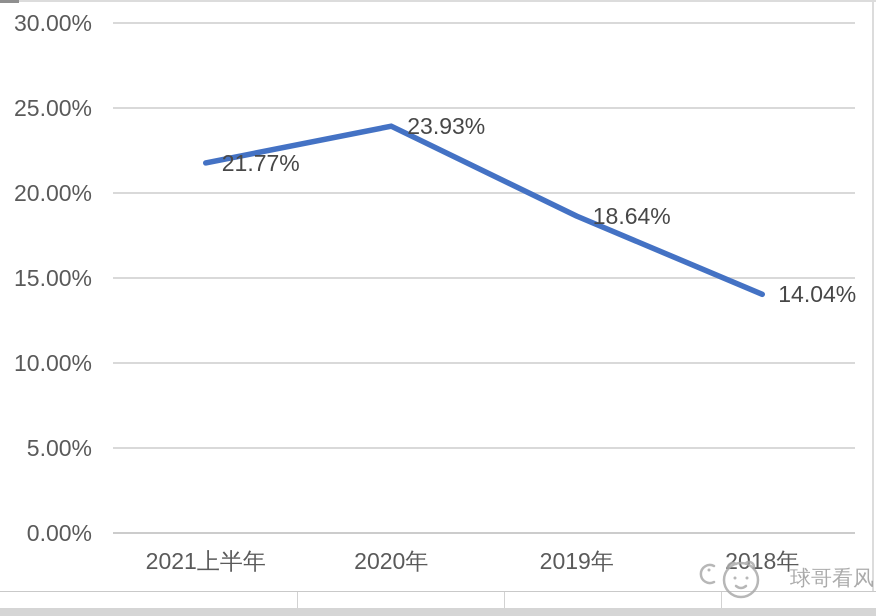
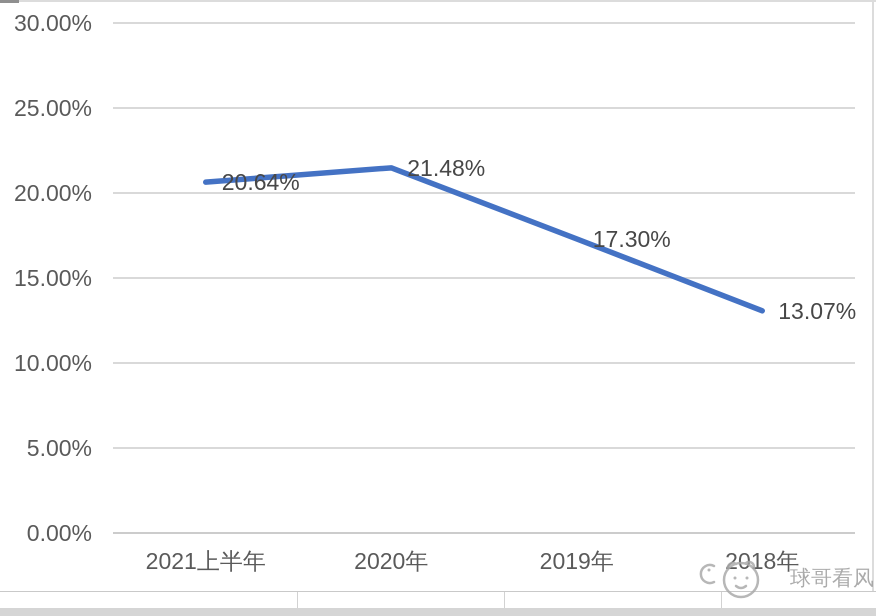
2021上半年: 21.77% -> 20.64%
2020年: 23.93% -> 21.48%
2019年: 18.64% -> 17.30%
2018年: 14.04% -> 13.07%
